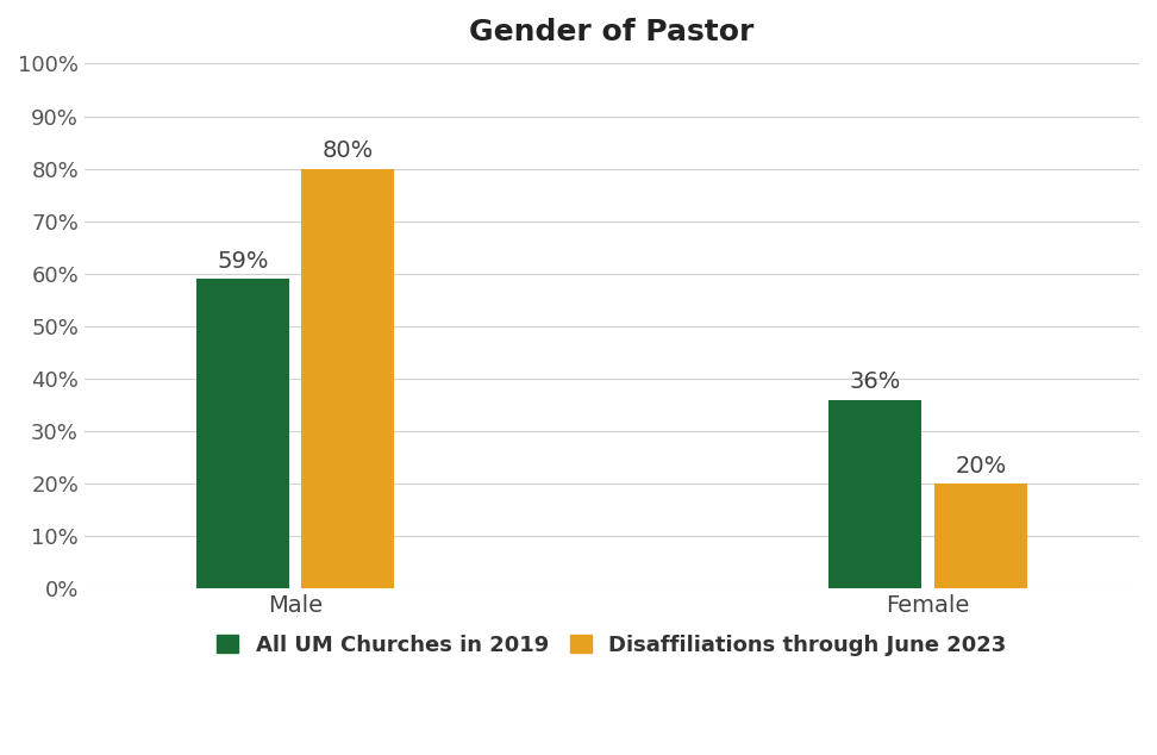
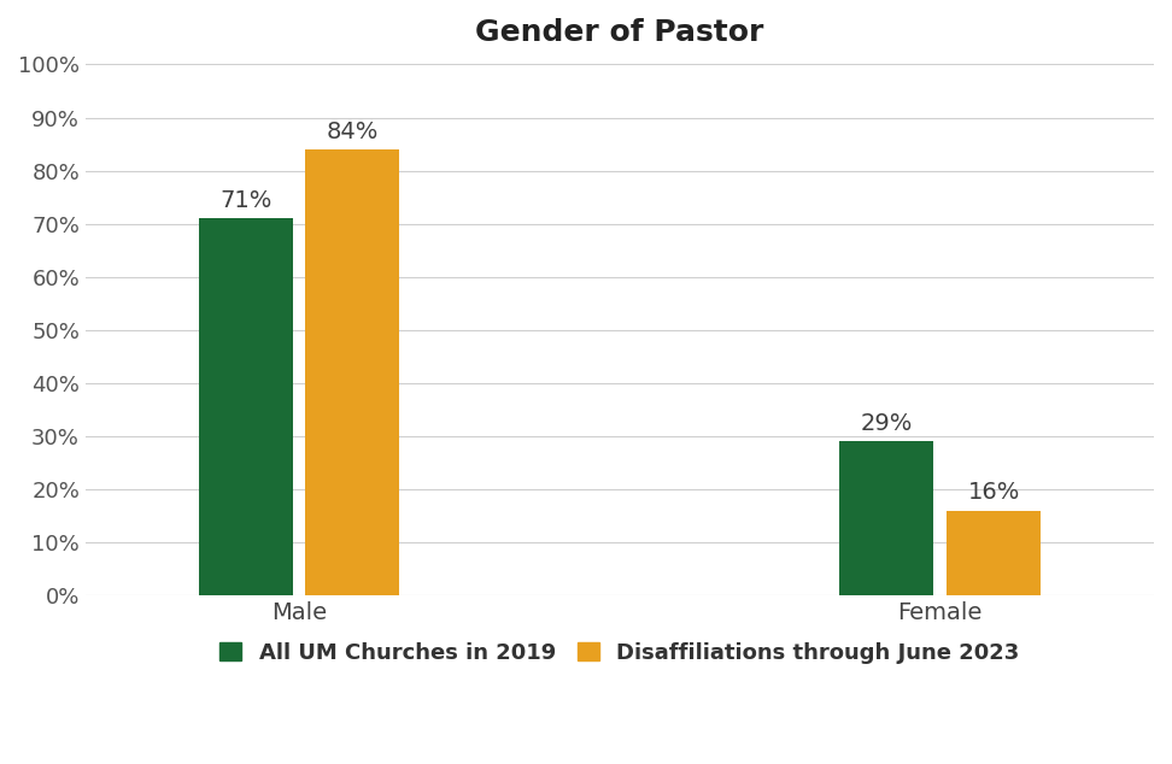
All UM Churches in 2019/Male: 59% -> 71%
Disaffiliations through June 2023/Male: 80% -> 84%
All UM Churches in 2019/Female: 36% -> 29%
Disaffiliations through June 2023/Female: 20% -> 16%
